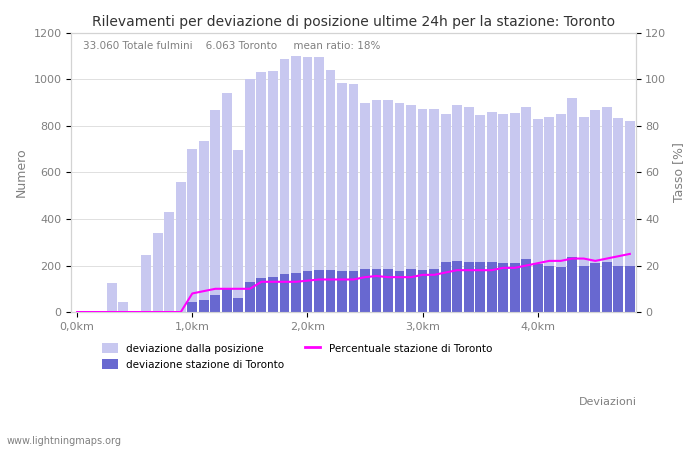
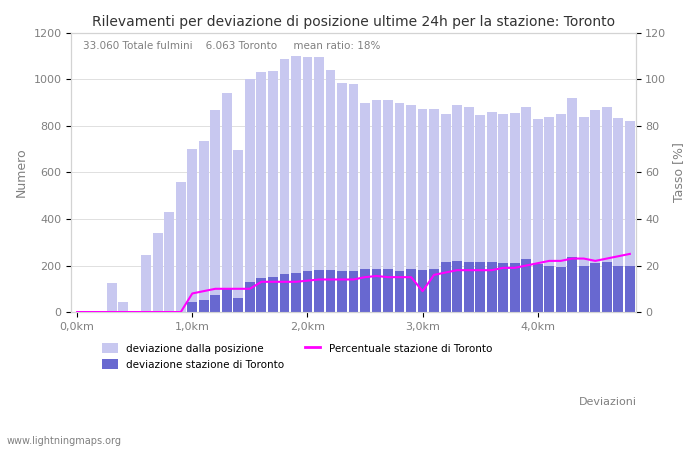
Percentuale stazione di Toronto/3,0km: 16.0 -> 9.0
